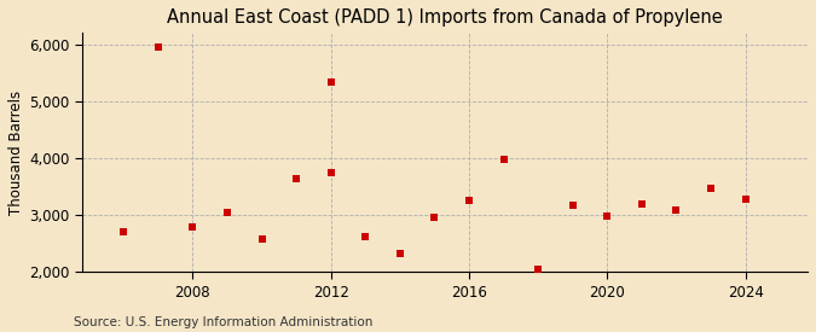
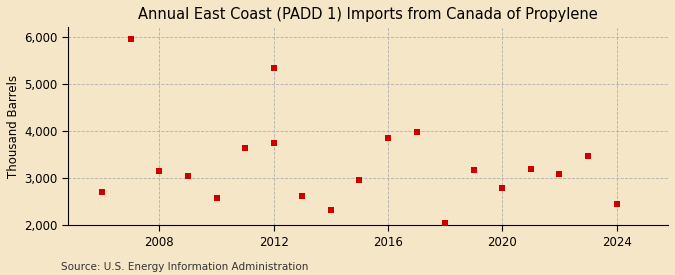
2008: 2,800 -> 3,150
2016: 3,250 -> 3,850
2020: 2,990 -> 2,800
2024: 3,290 -> 2,450
